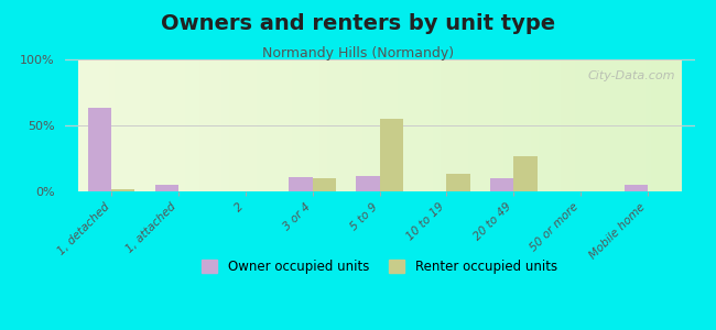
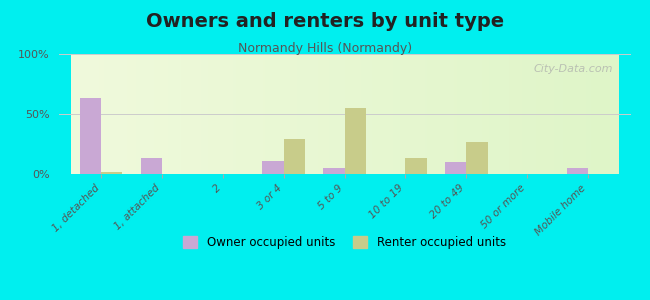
Owner occupied units/1, attached: 5% -> 13%
Renter occupied units/3 or 4: 10% -> 29%
Owner occupied units/5 to 9: 12% -> 5%
